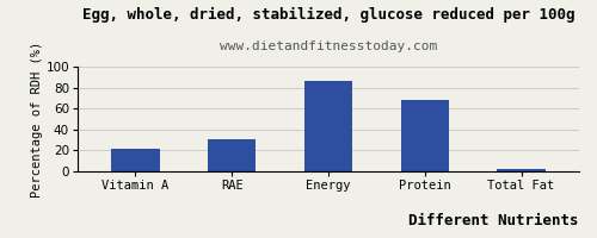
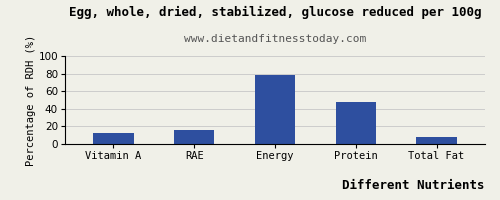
Vitamin A: 22 -> 12
RAE: 31 -> 16
Energy: 86 -> 78
Protein: 68 -> 48
Total Fat: 2 -> 8
